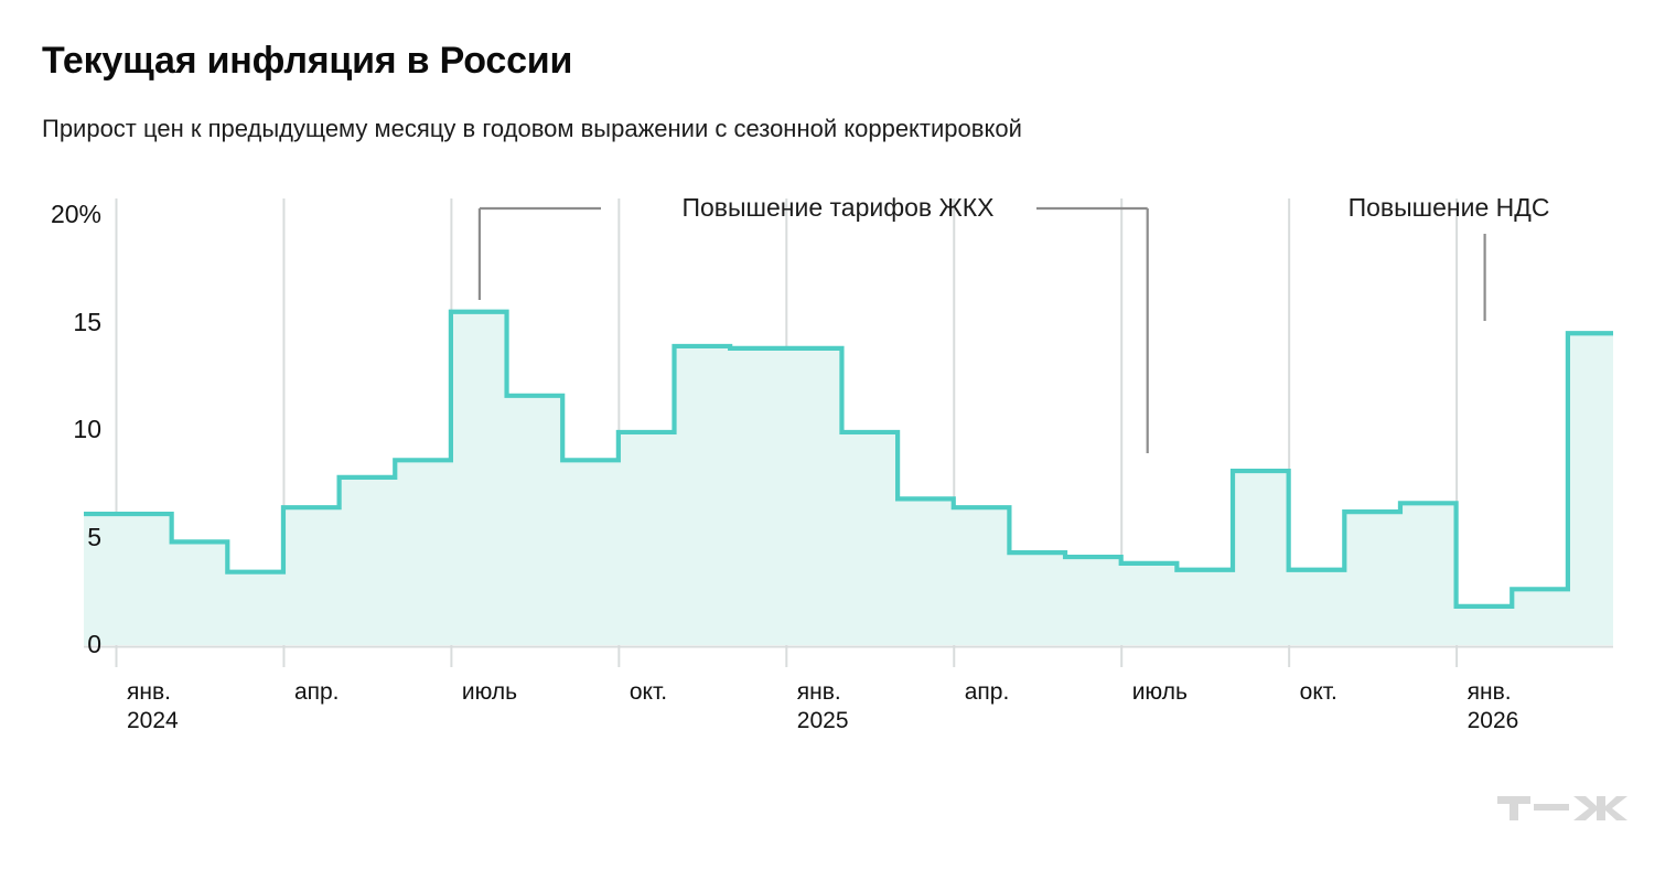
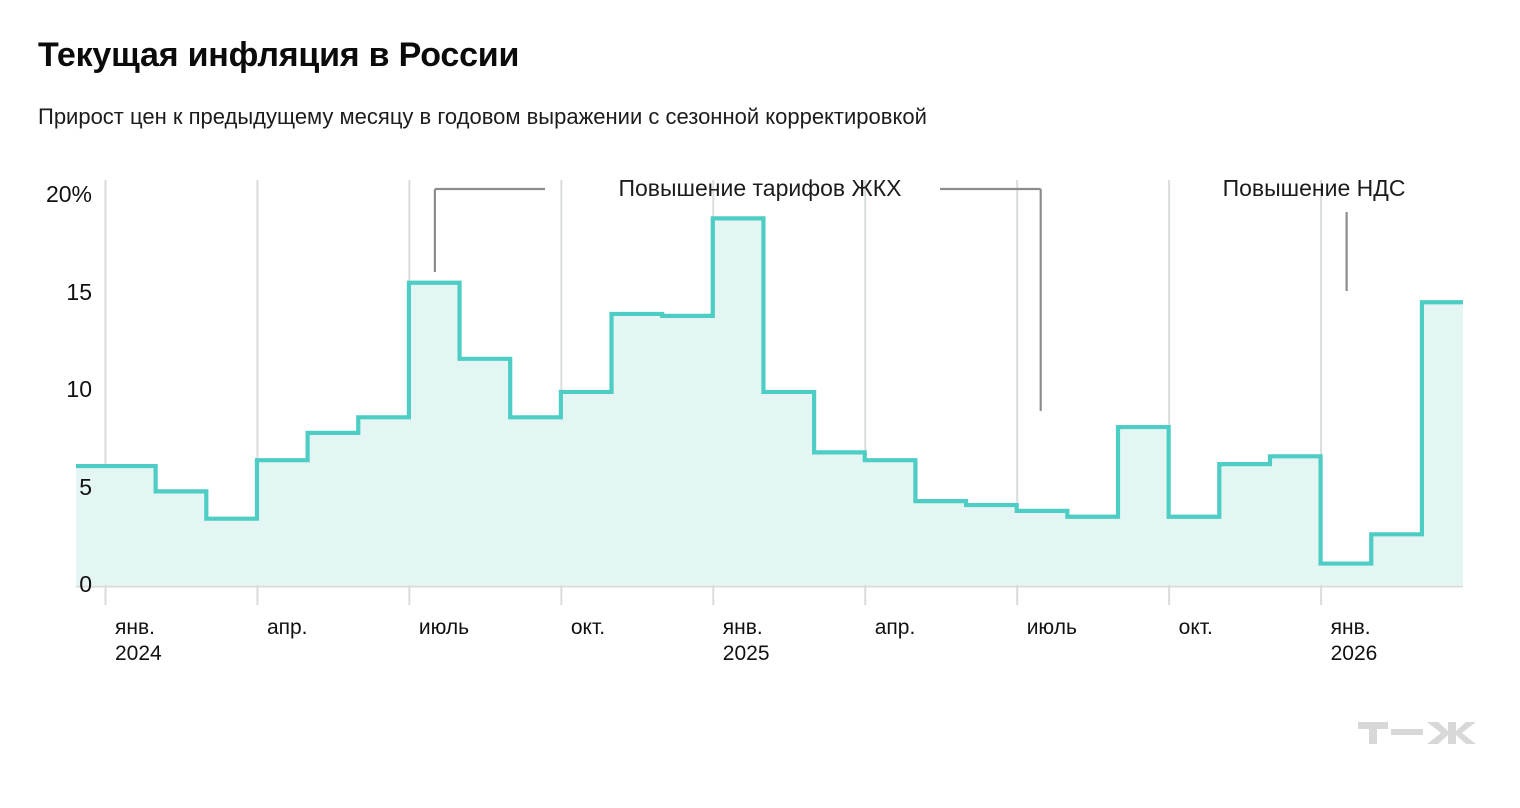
янв. 2025: 13.8% -> 18.8%
янв. 2026: 1.8% -> 1.1%
